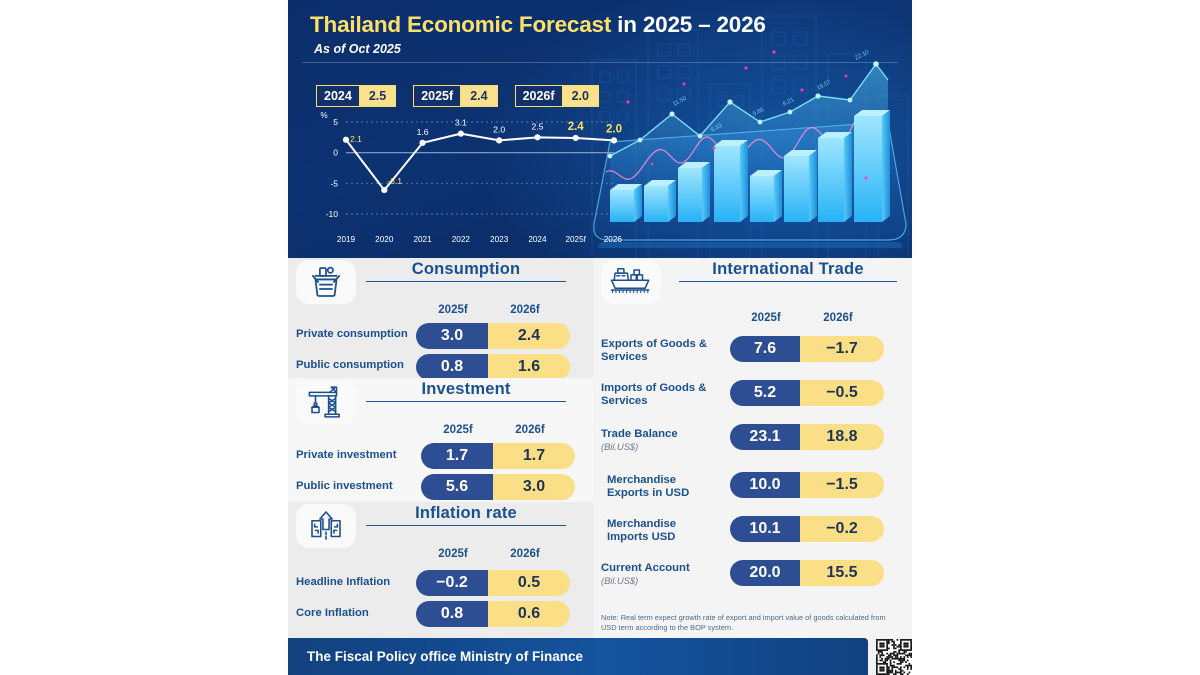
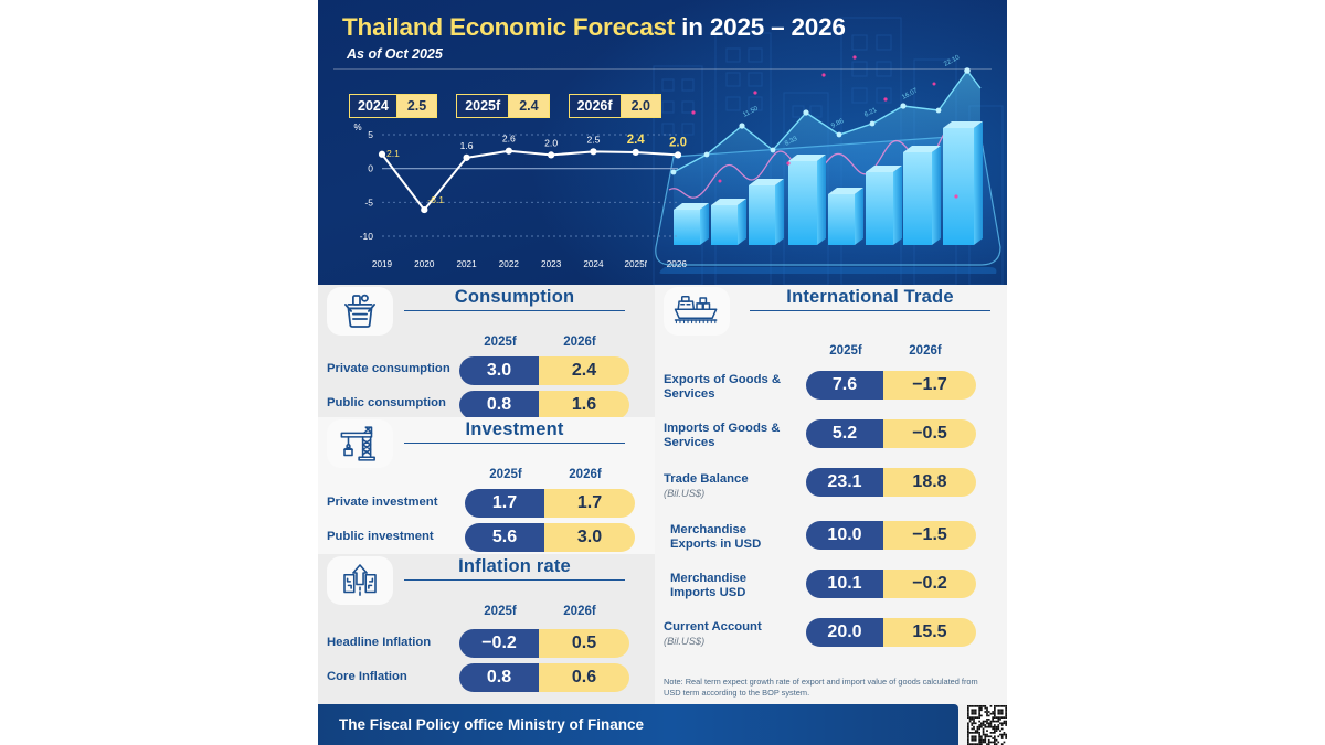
2022: 3.1 -> 2.6
